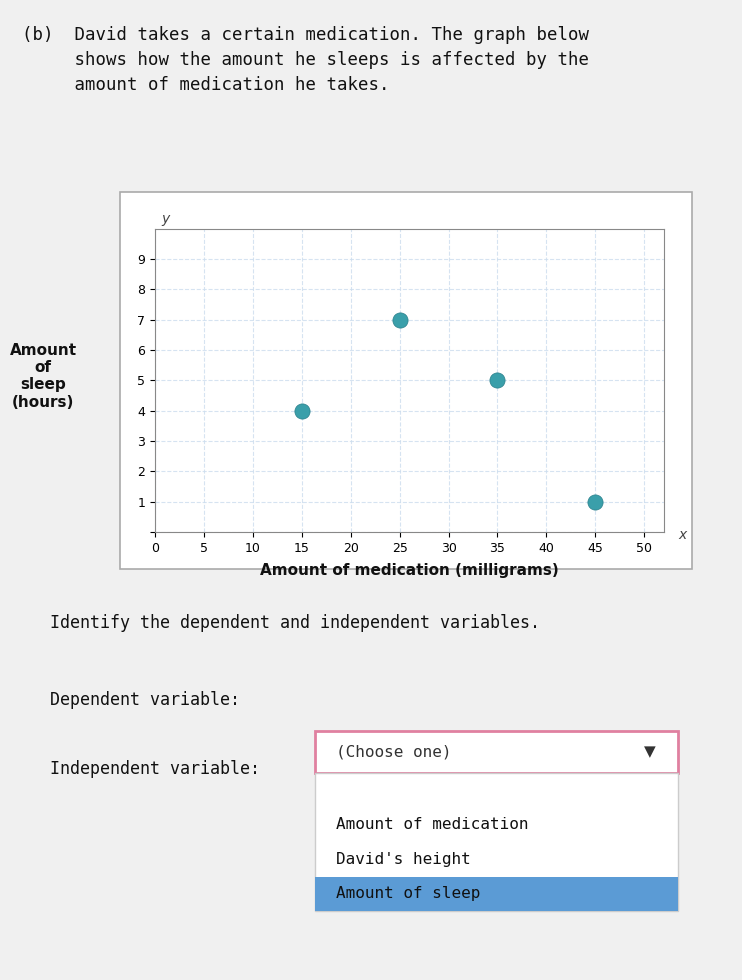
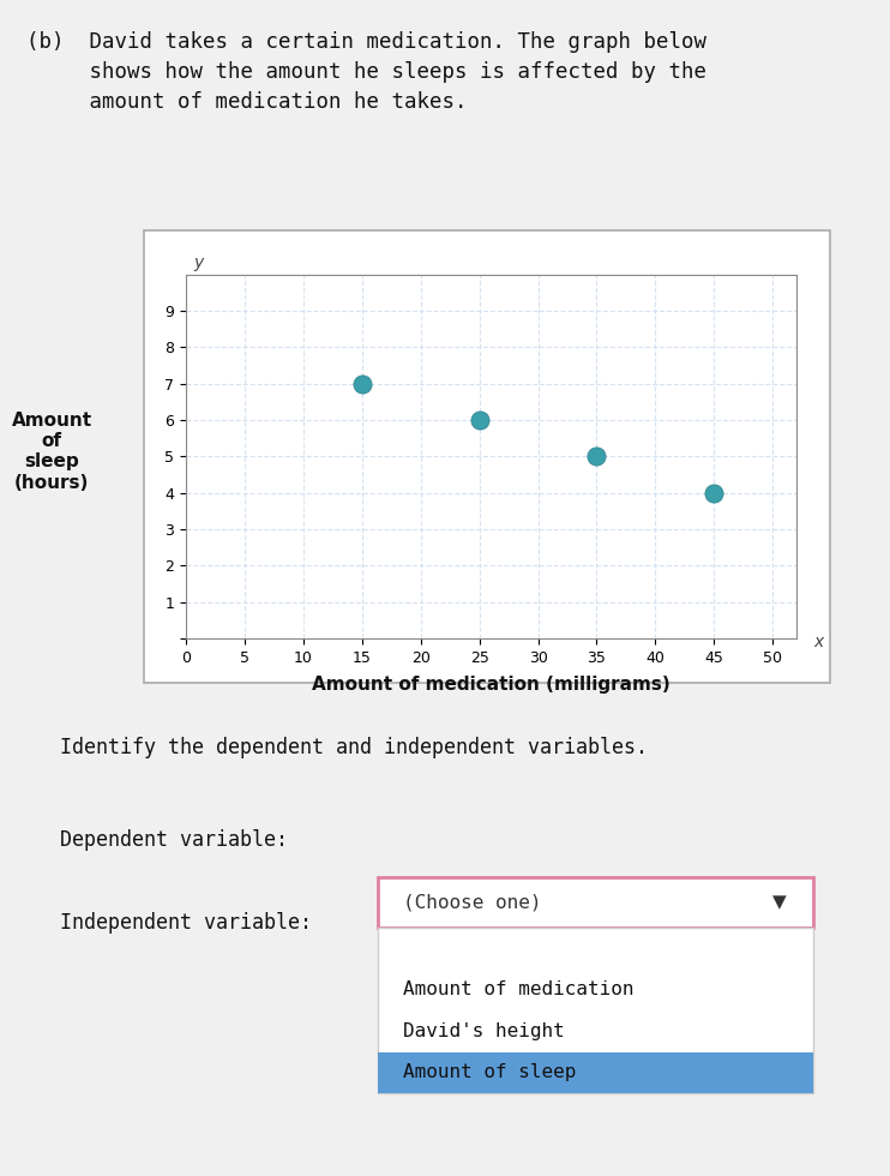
15: 4 -> 7
25: 7 -> 6
45: 1 -> 4
